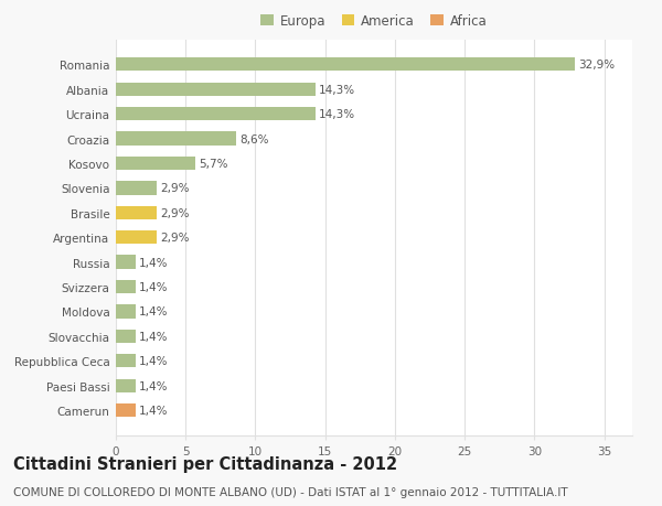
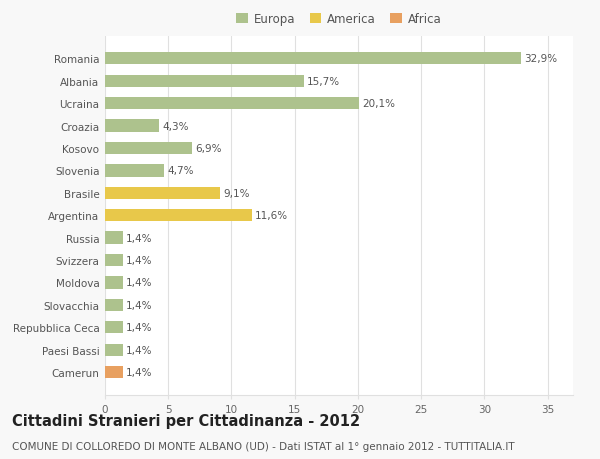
Albania: 14,3% -> 15,7%
Ucraina: 14,3% -> 20,1%
Croazia: 8,6% -> 4,3%
Kosovo: 5,7% -> 6,9%
Slovenia: 2,9% -> 4,7%
Brasile: 2,9% -> 9,1%
Argentina: 2,9% -> 11,6%
